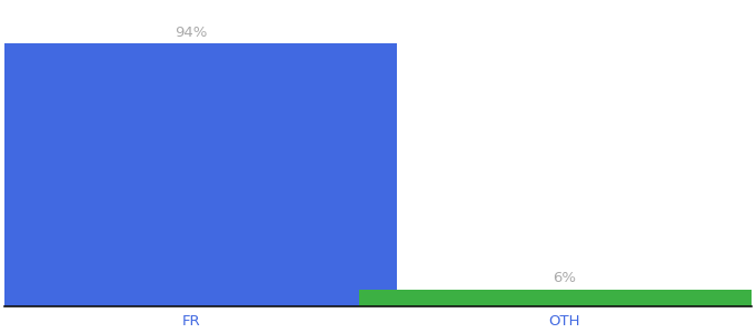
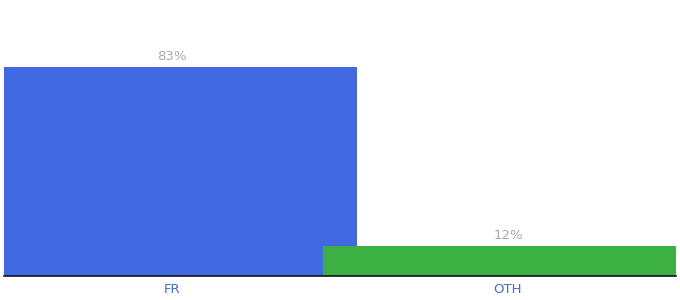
FR: 94% -> 83%
OTH: 6% -> 12%
